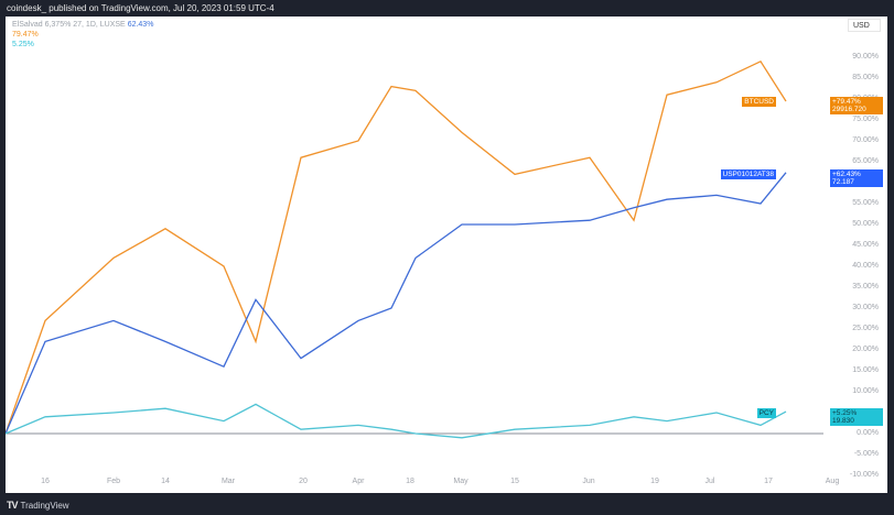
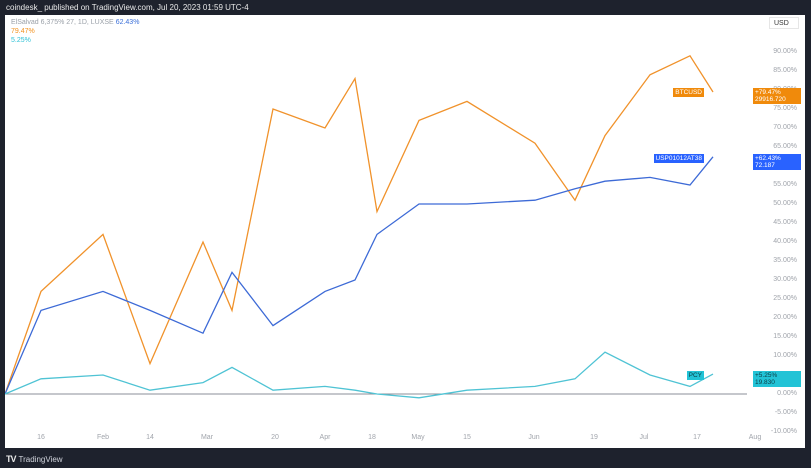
BTCUSD/Feb 14: 49% -> 8%
PCY/Feb 14: 6% -> 1%
BTCUSD/Mar 20: 66% -> 75%
BTCUSD/Apr 18: 82% -> 48%
BTCUSD/May 15: 62% -> 77%
BTCUSD/Jun 19: 81% -> 68%
PCY/Jun 19: 3% -> 11%
